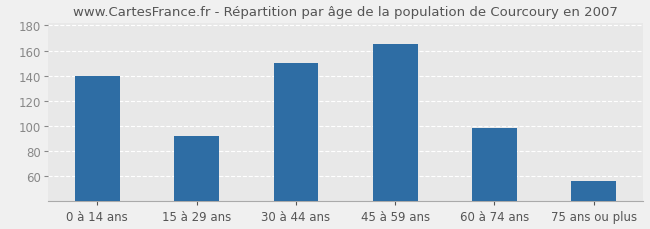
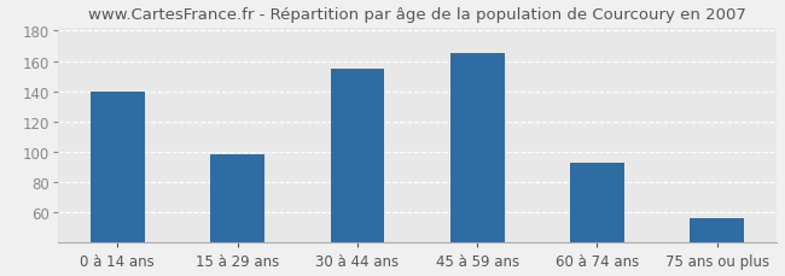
15 à 29 ans: 92 -> 98
30 à 44 ans: 150 -> 155
60 à 74 ans: 98 -> 93
